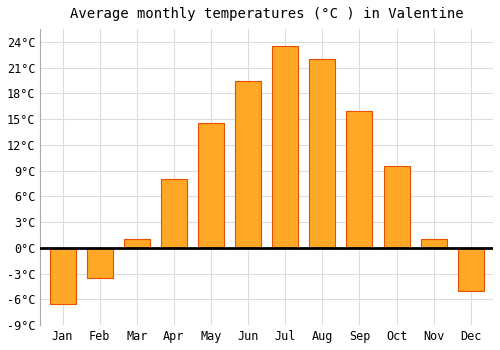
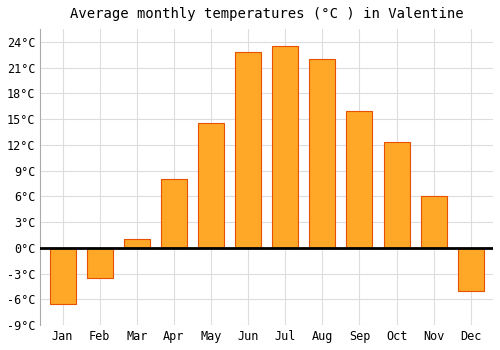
Jun: 19.5°C -> 22.8°C
Oct: 9.5°C -> 12.4°C
Nov: 1.0°C -> 6.0°C
